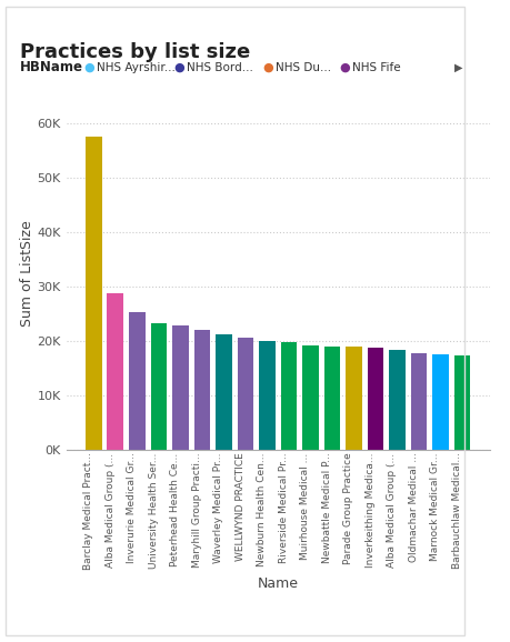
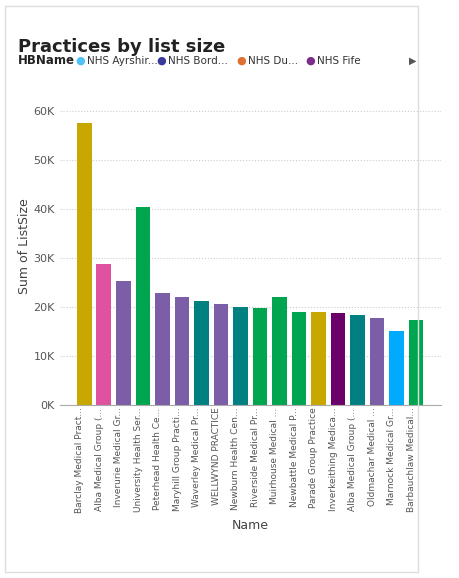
University Health Ser...: 23.3K -> 40.5K
Muirhouse Medical ...: 19.2K -> 22.0K
Marnock Medical Gr...: 17.6K -> 15.0K
